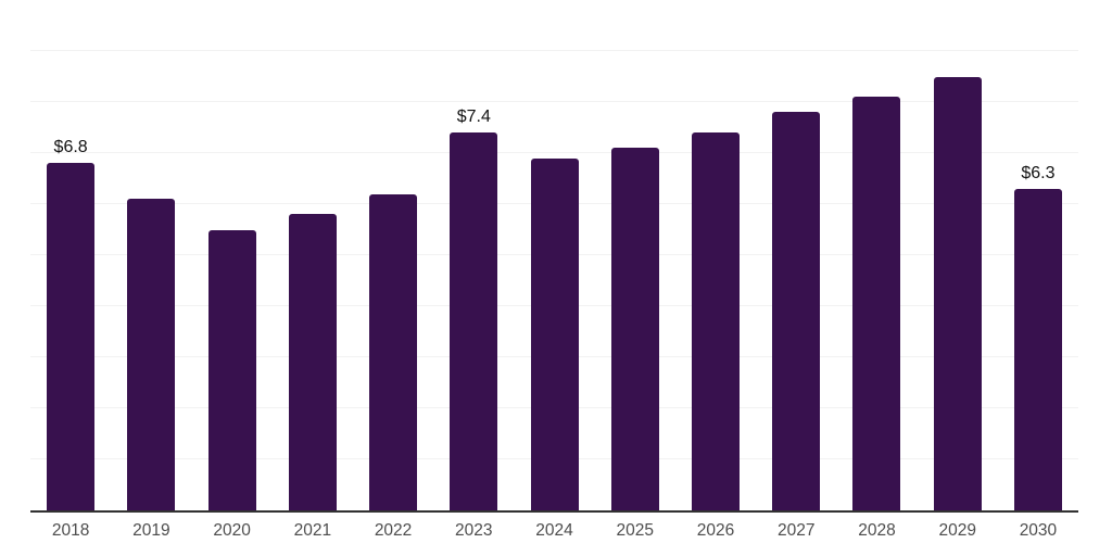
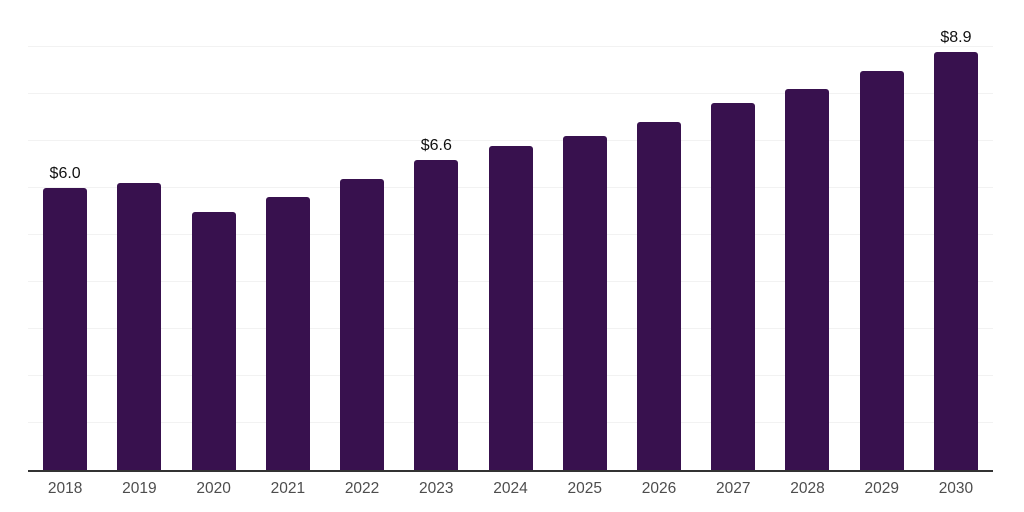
2018: $6.8 -> $6.0
2023: $7.4 -> $6.6
2030: $6.3 -> $8.9
